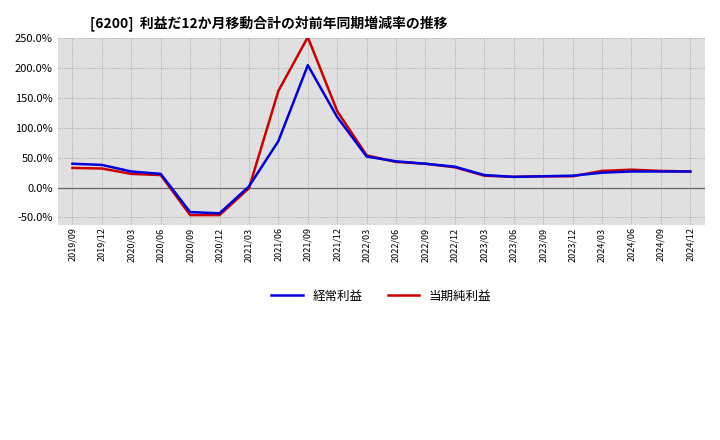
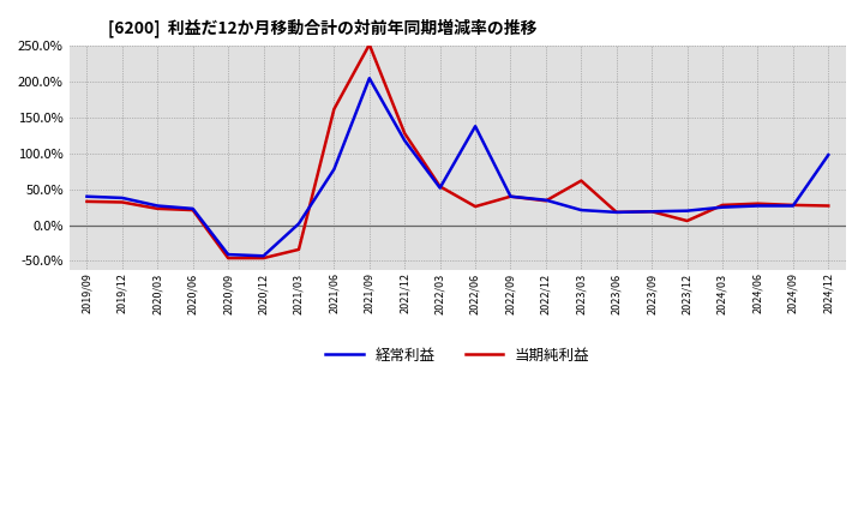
当期純利益/2021/03: -1% -> -34%
経常利益/2022/06: 44% -> 138%
当期純利益/2022/06: 43% -> 26%
当期純利益/2023/03: 20% -> 62%
当期純利益/2023/12: 19% -> 6%
経常利益/2024/12: 27% -> 98%
